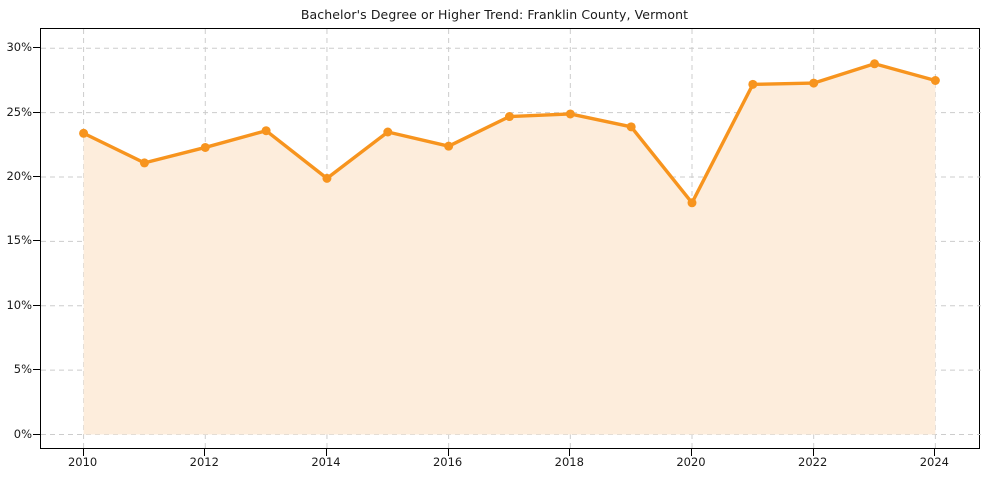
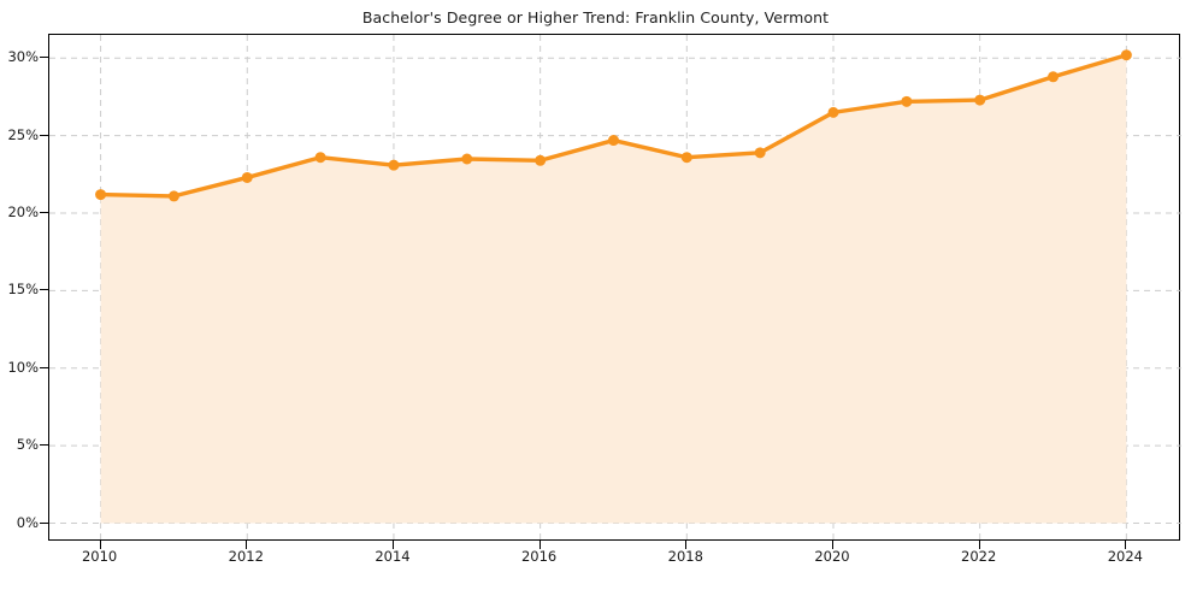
2010: 23.4% -> 21.2%
2014: 19.9% -> 23.1%
2016: 22.4% -> 23.4%
2018: 24.9% -> 23.6%
2020: 18.0% -> 26.5%
2024: 27.5% -> 30.2%
